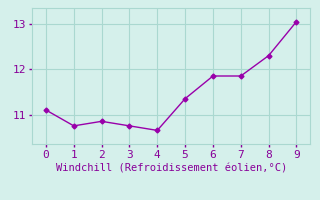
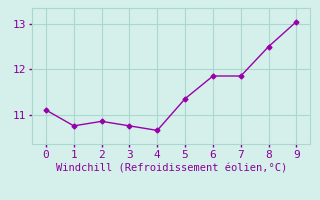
8: 12.30 -> 12.50
